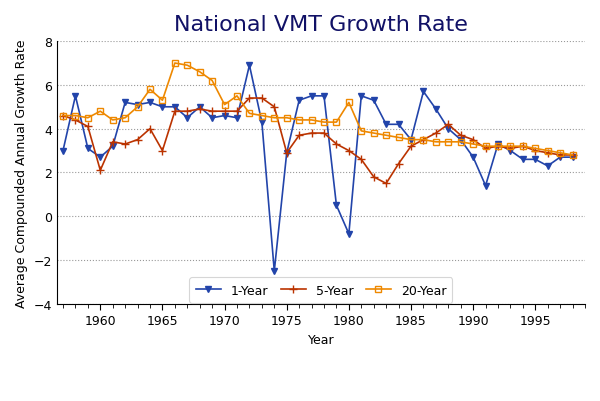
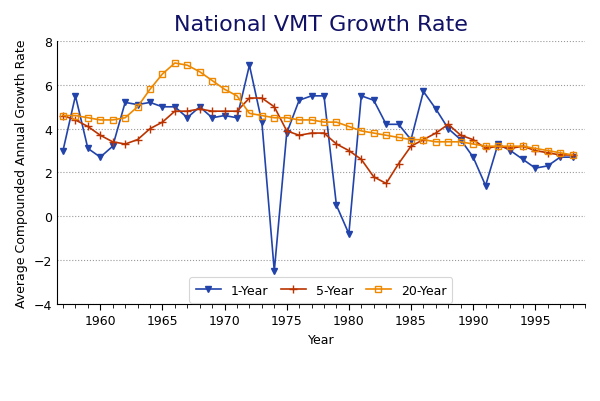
5-Year/1960: 2.1 -> 3.7
20-Year/1960: 4.8 -> 4.4
5-Year/1965: 3.0 -> 4.3
20-Year/1965: 5.3 -> 6.5
20-Year/1970: 5.1 -> 5.8
1-Year/1975: 2.9 -> 3.8
5-Year/1975: 2.9 -> 3.9
20-Year/1980: 5.2 -> 4.1
1-Year/1995: 2.6 -> 2.2
